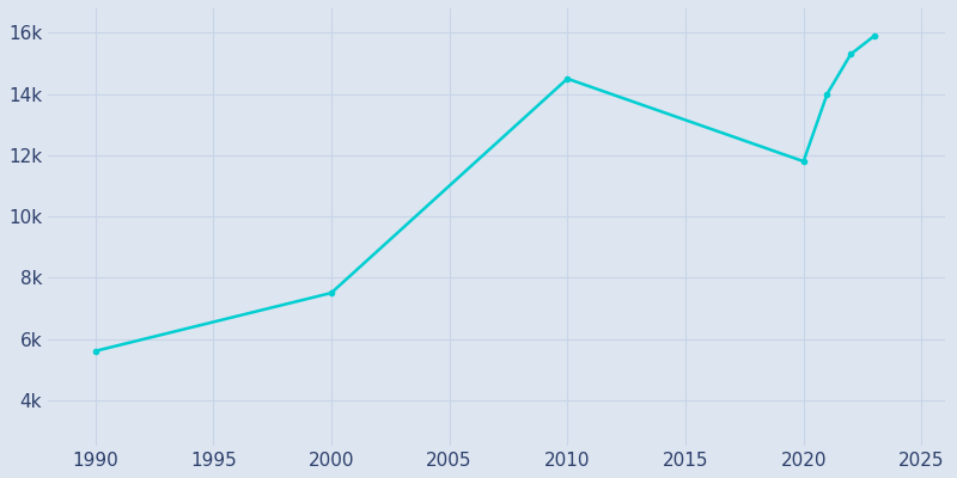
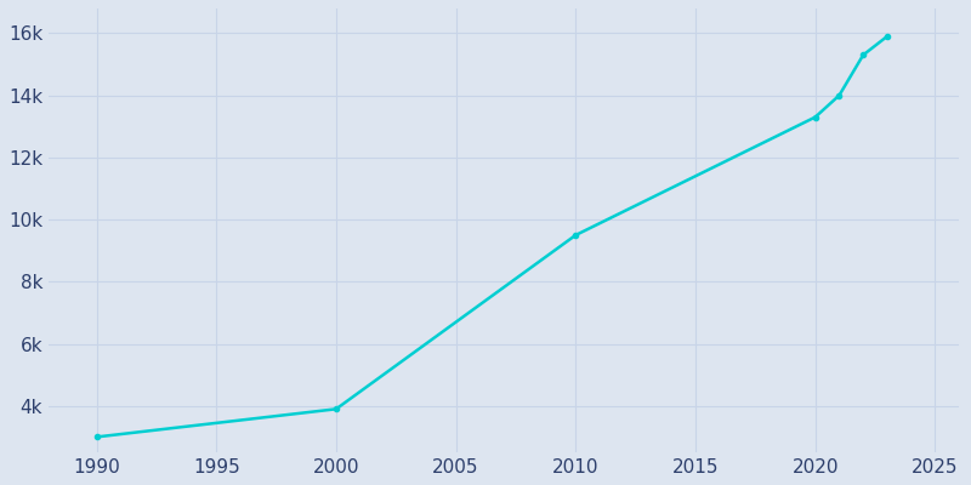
1990: 5.6k -> 3.0k
2000: 7.5k -> 3.9k
2010: 14.5k -> 9.5k
2020: 11.8k -> 13.3k
